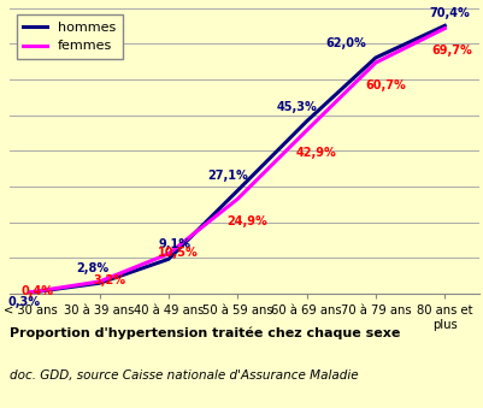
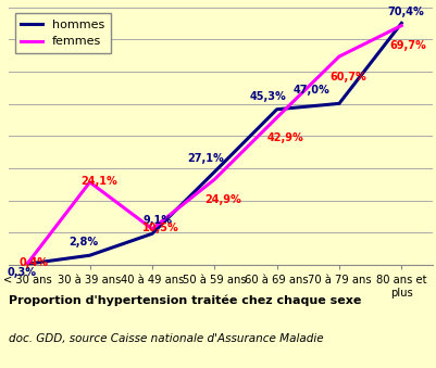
femmes/30 à 39 ans: 3,2% -> 24,1%
hommes/70 à 79 ans: 62,0% -> 47,0%
